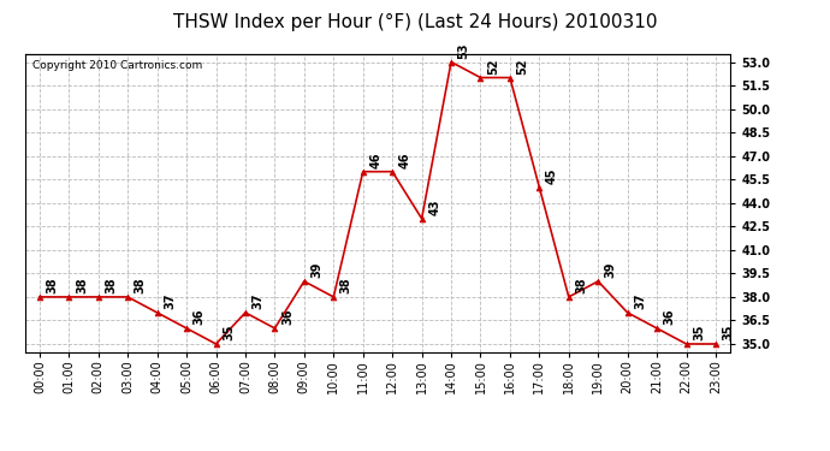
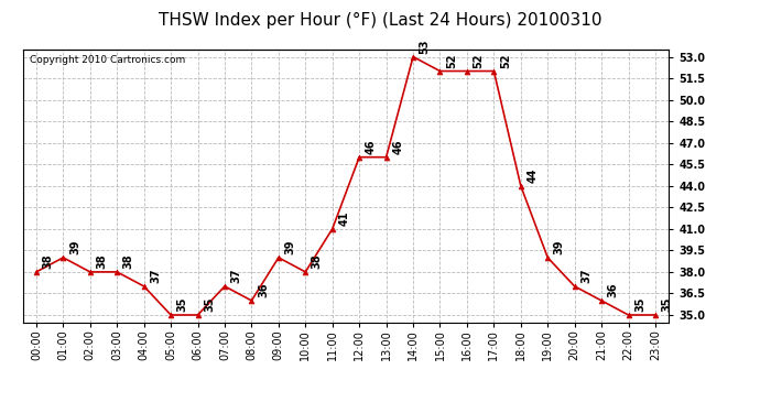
01:00: 38 -> 39
05:00: 36 -> 35
11:00: 46 -> 41
13:00: 43 -> 46
17:00: 45 -> 52
18:00: 38 -> 44
